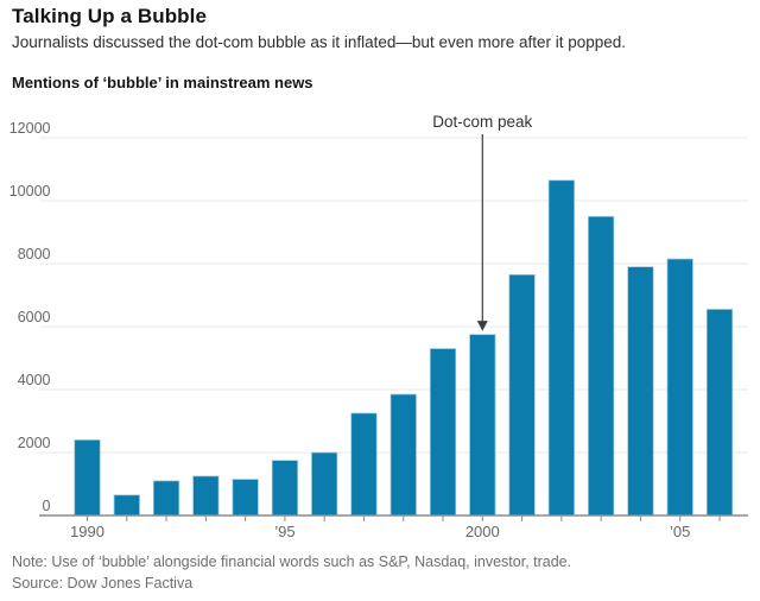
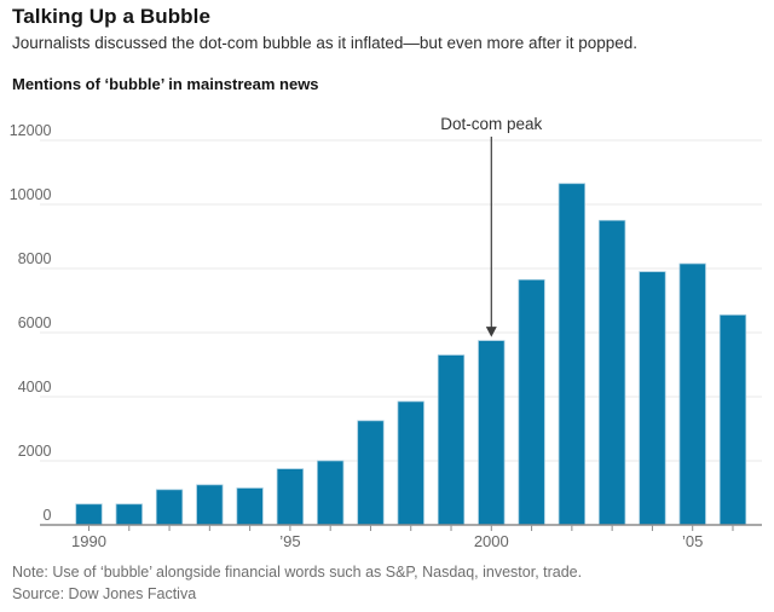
1990: 2400 -> 600
